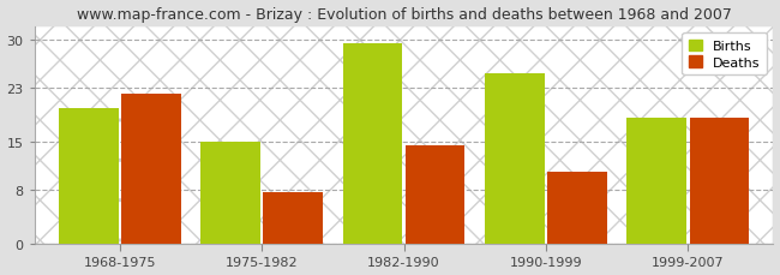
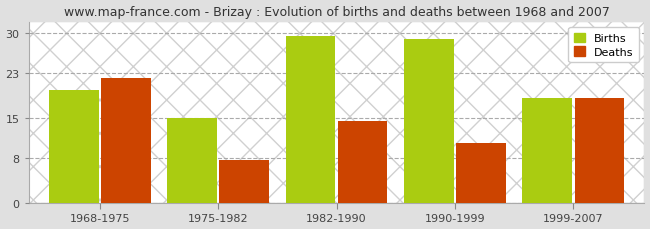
Births/1990-1999: 25.0 -> 29.0
